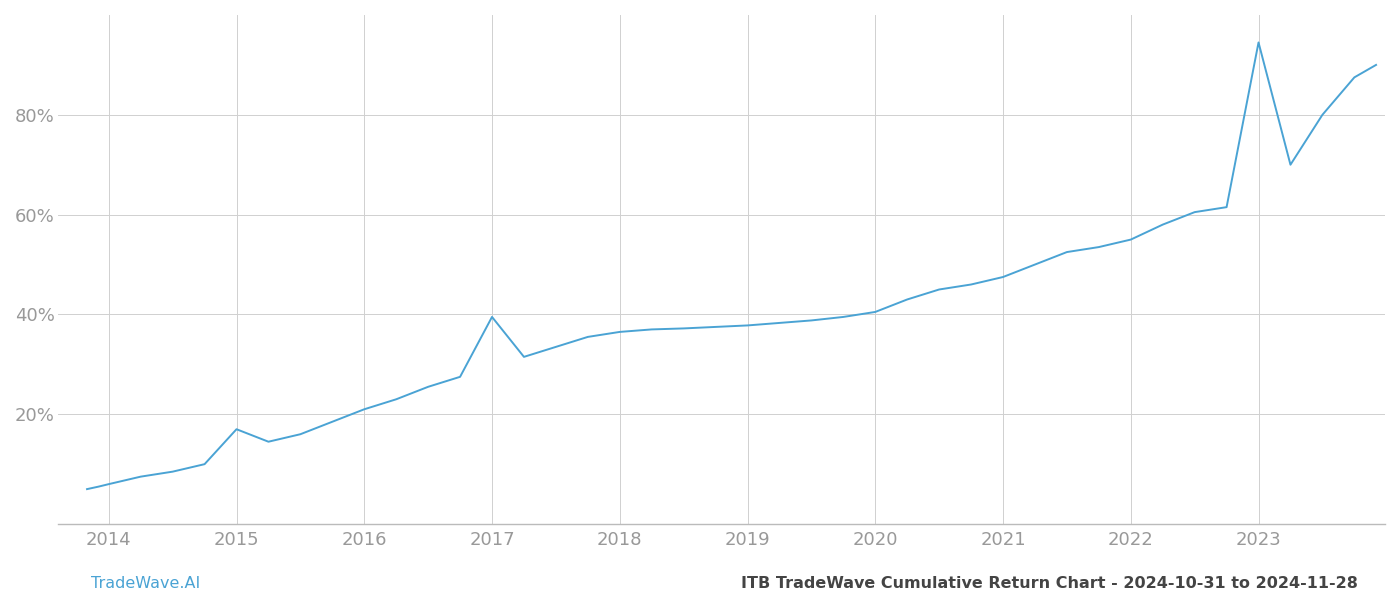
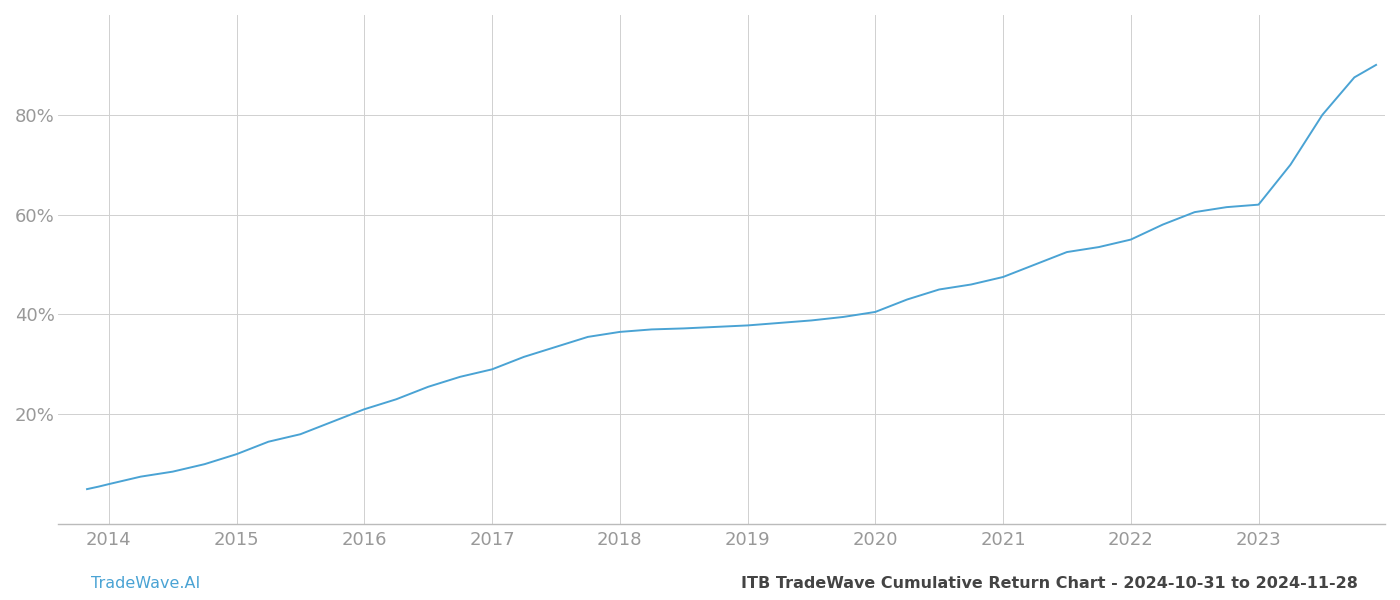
2015: 17.0% -> 12.0%
2017: 39.5% -> 29.0%
2023: 94.5% -> 62.0%
